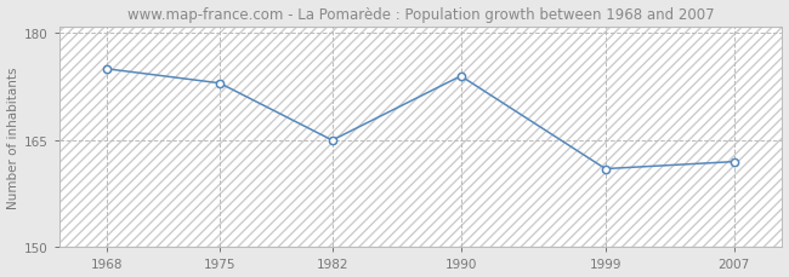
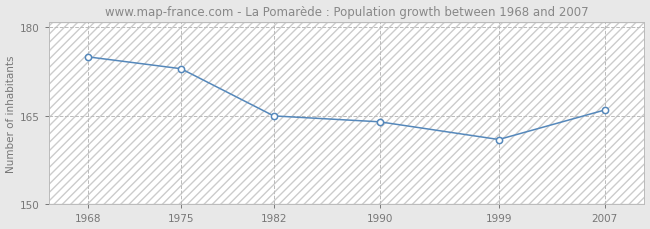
1990: 174 -> 164
2007: 162 -> 166
